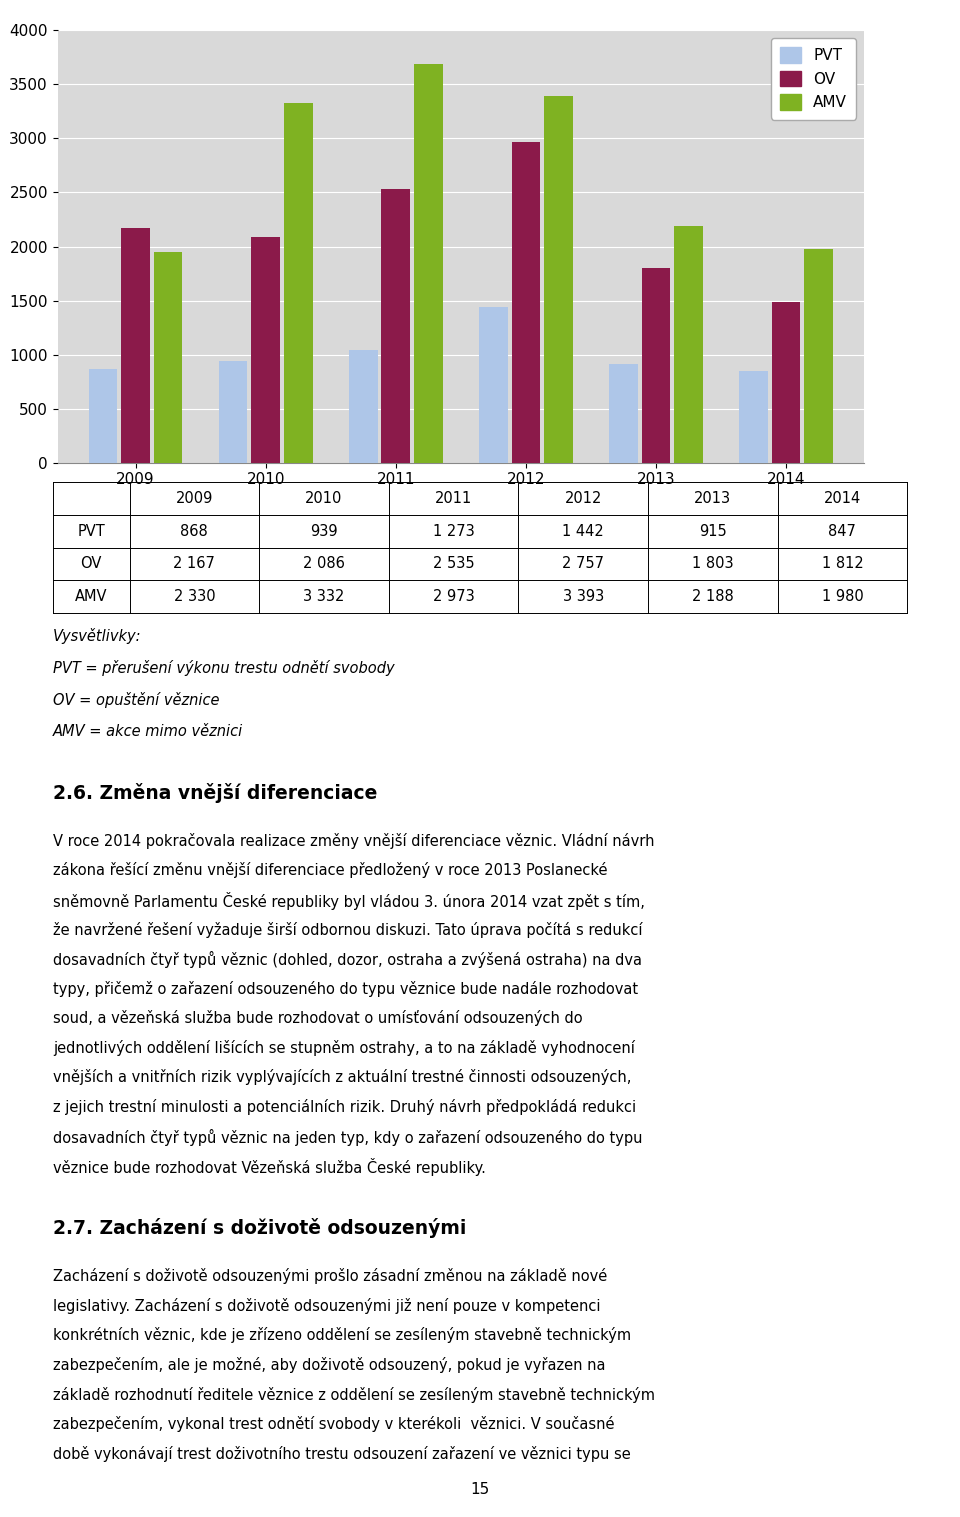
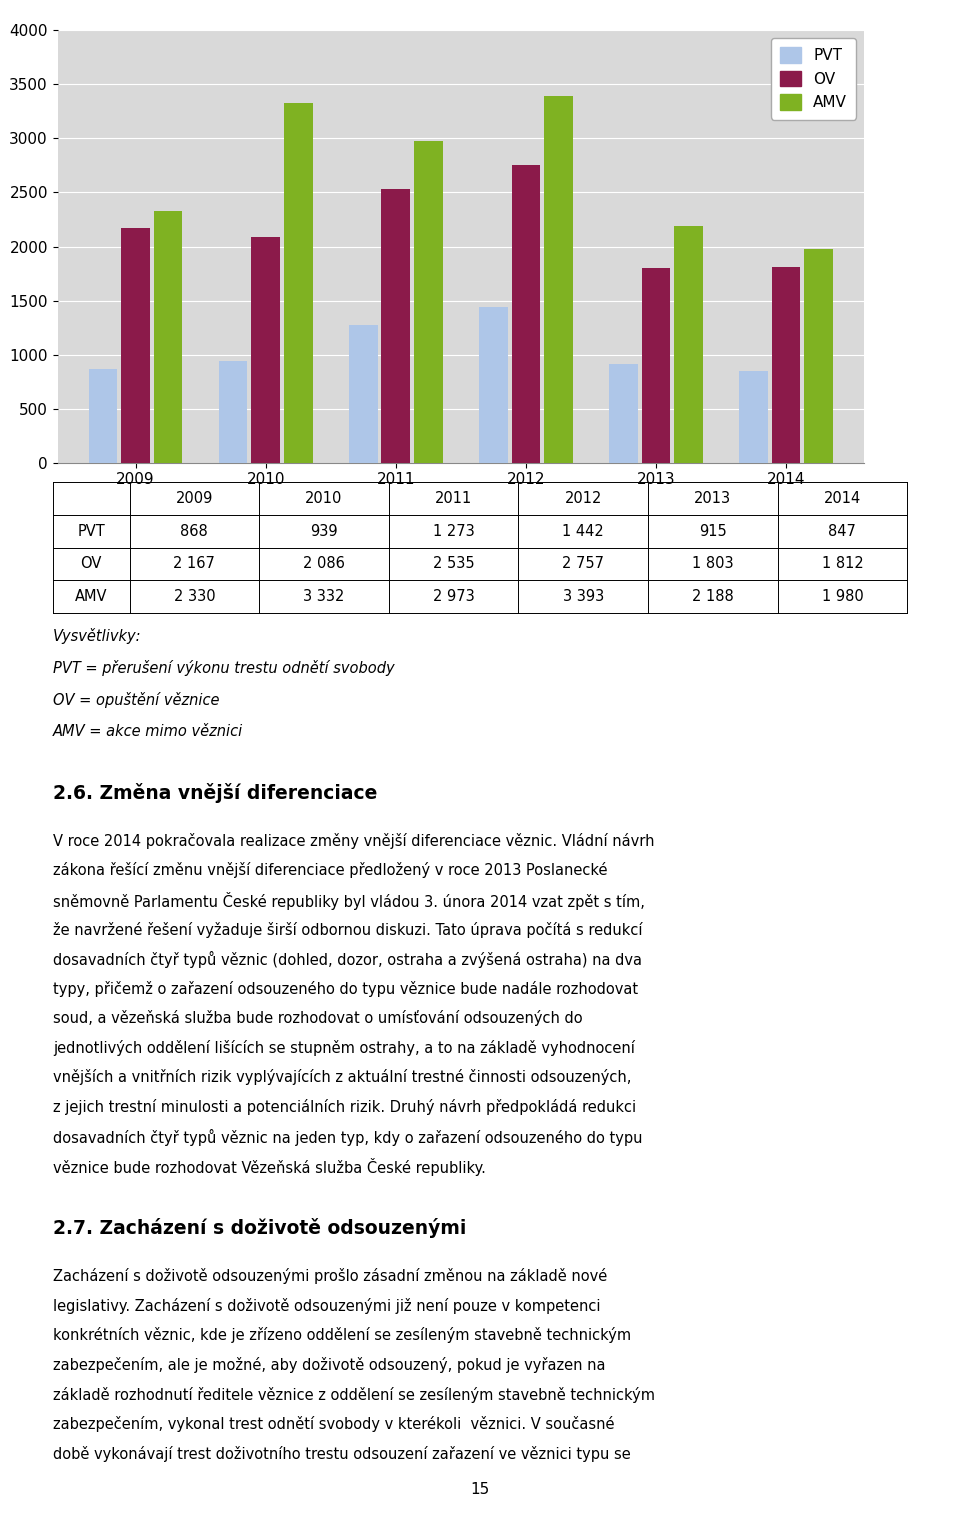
AMV/2009: 1950 -> 2330
PVT/2011: 1040 -> 1270
AMV/2011: 3690 -> 2970
OV/2012: 2970 -> 2760
OV/2014: 1490 -> 1810
